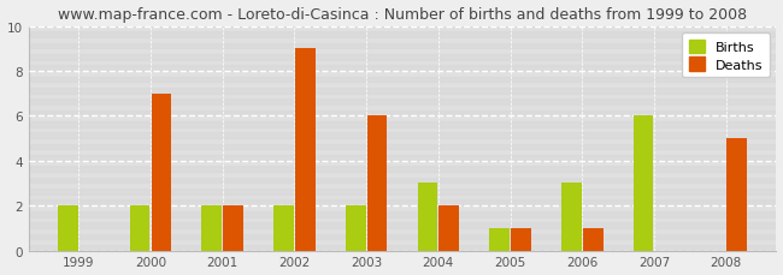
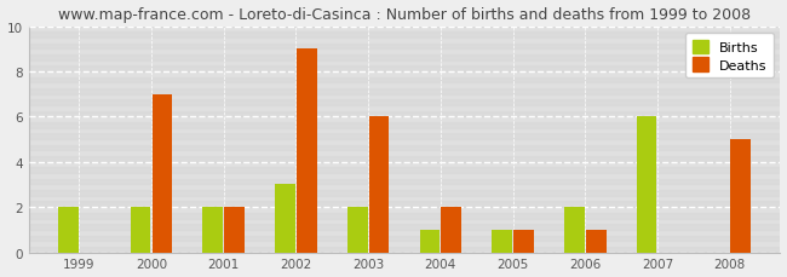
Births/2002: 2 -> 3
Births/2004: 3 -> 1
Births/2006: 3 -> 2
